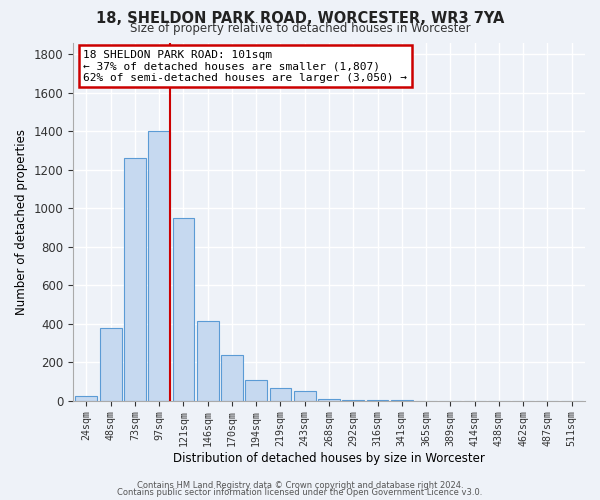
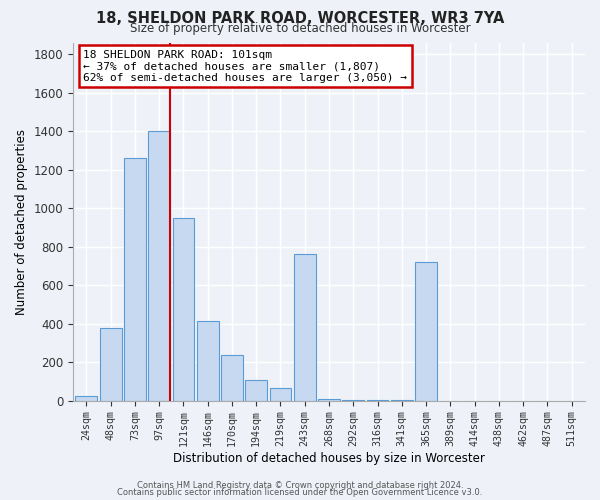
243sqm: 50 -> 760
365sqm: 0 -> 720
